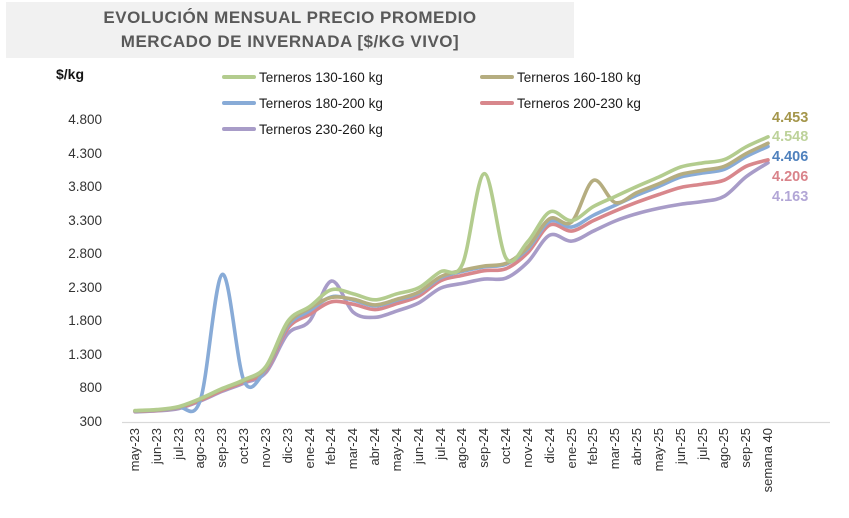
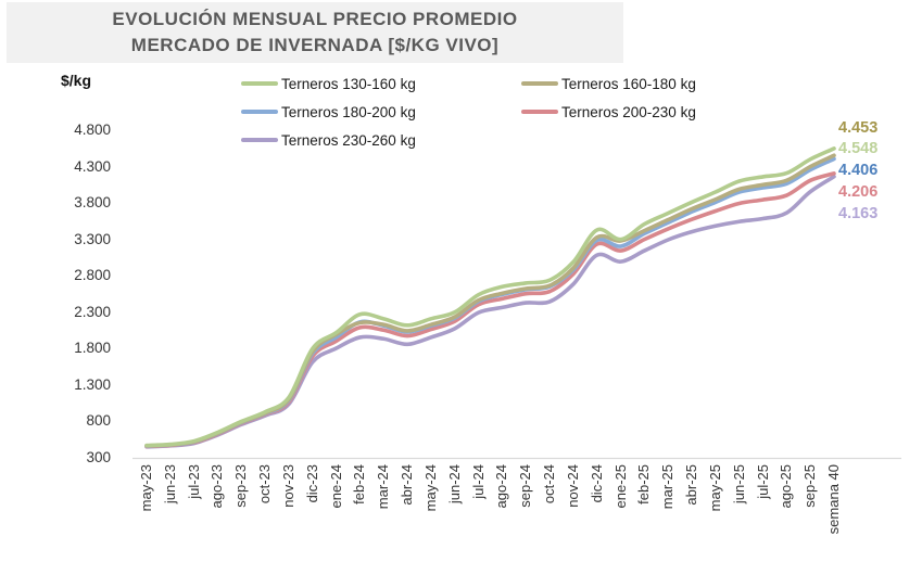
Terneros 180-200 kg/sep-23: 2500 -> 800
Terneros 230-260 kg/feb-24: 2400 -> 2000
Terneros 130-160 kg/sep-24: 4000 -> 2700
Terneros 160-180 kg/feb-25: 3900 -> 3400
